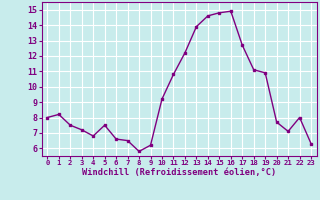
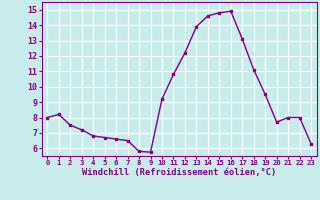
5: 7.5 -> 6.7
9: 6.2 -> 5.8
17: 12.7 -> 13.1
19: 10.9 -> 9.5
21: 7.1 -> 8.0
